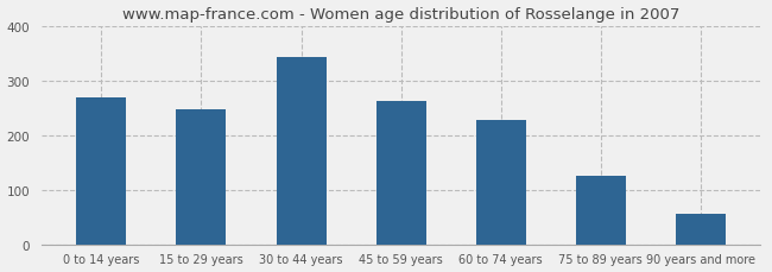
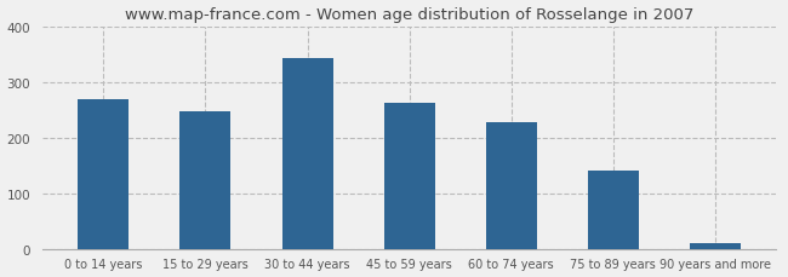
75 to 89 years: 125 -> 140
90 years and more: 55 -> 10
